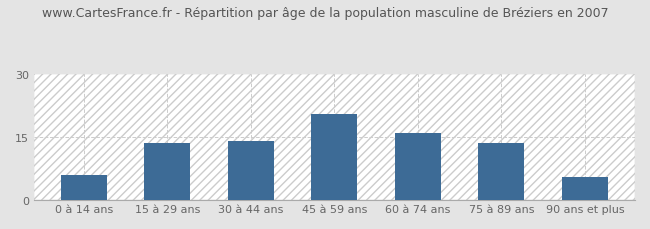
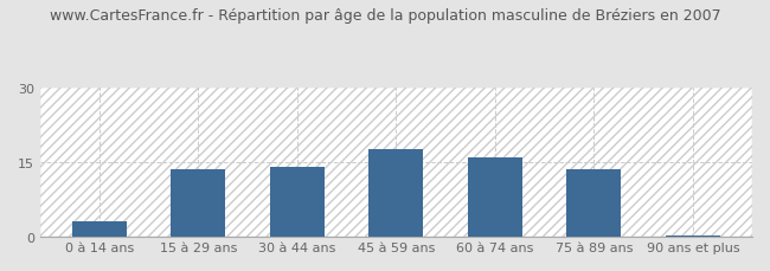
0 à 14 ans: 6.0 -> 3.0
45 à 59 ans: 20.5 -> 17.5
90 ans et plus: 5.5 -> 0.3
